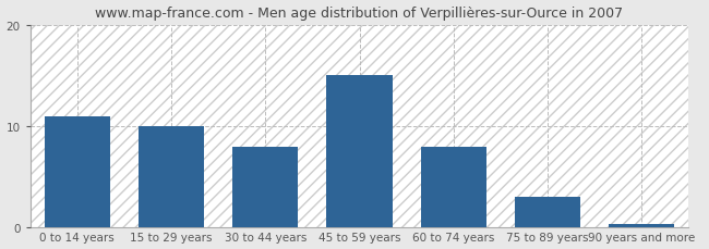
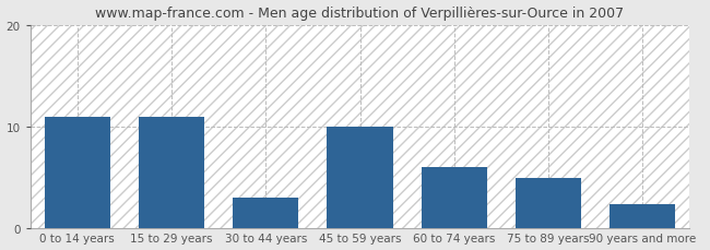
15 to 29 years: 10.0 -> 11.0
30 to 44 years: 8.0 -> 3.0
45 to 59 years: 15.0 -> 10.0
60 to 74 years: 8.0 -> 6.0
75 to 89 years: 3.0 -> 5.0
90 years and more: 0.3 -> 2.4
